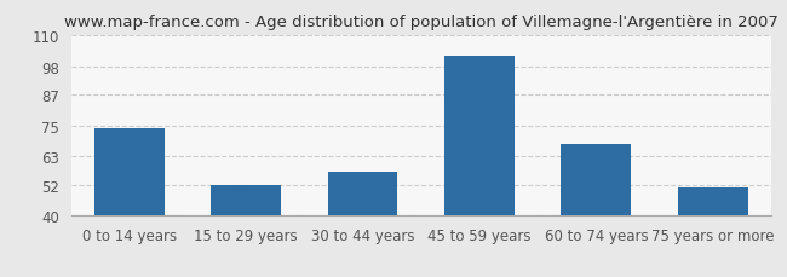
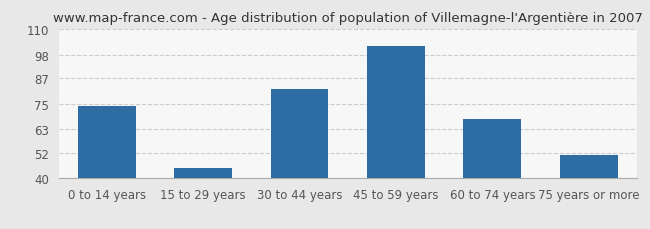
15 to 29 years: 52 -> 45
30 to 44 years: 57 -> 82
